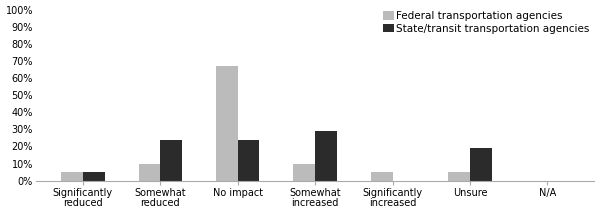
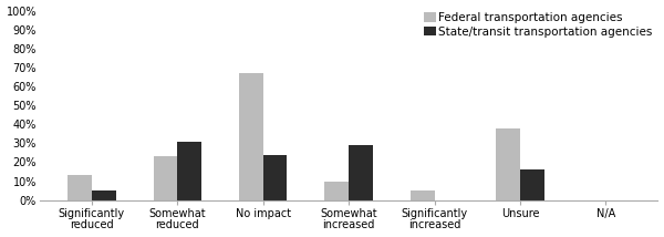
Federal transportation agencies/Significantly reduced: 5% -> 13%
Federal transportation agencies/Somewhat reduced: 10% -> 23%
State/transit transportation agencies/Somewhat reduced: 24% -> 31%
Federal transportation agencies/Unsure: 5% -> 38%
State/transit transportation agencies/Unsure: 19% -> 16%
